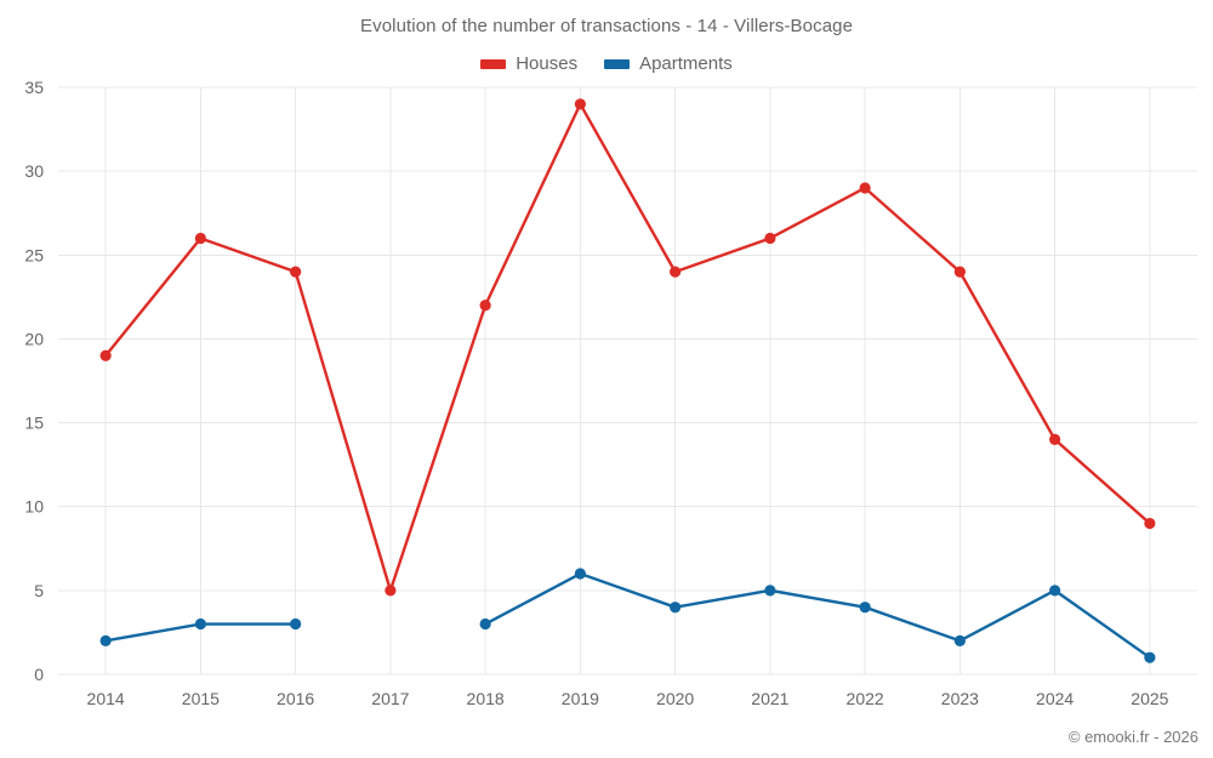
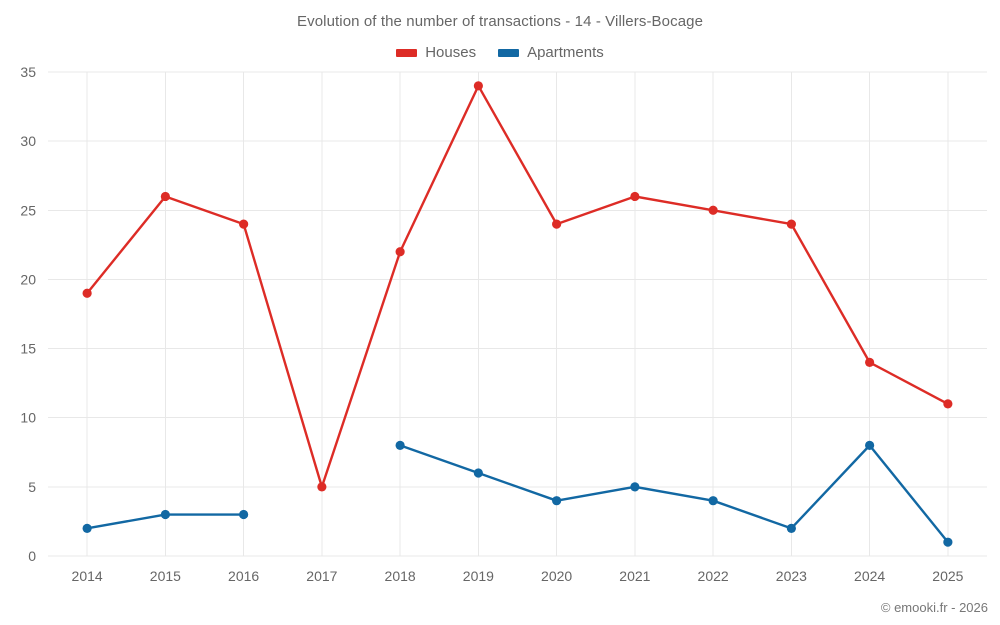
Apartments/2018: 3 -> 8
Houses/2022: 29 -> 25
Apartments/2024: 5 -> 8
Houses/2025: 9 -> 11
